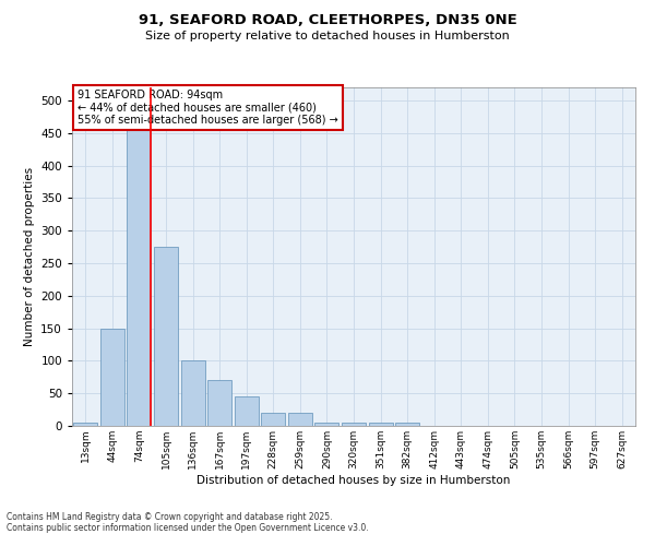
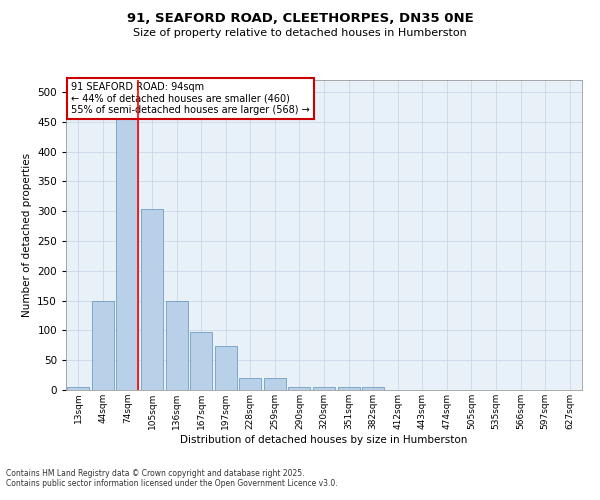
105sqm: 275 -> 304
136sqm: 100 -> 150
167sqm: 70 -> 98
197sqm: 45 -> 74
